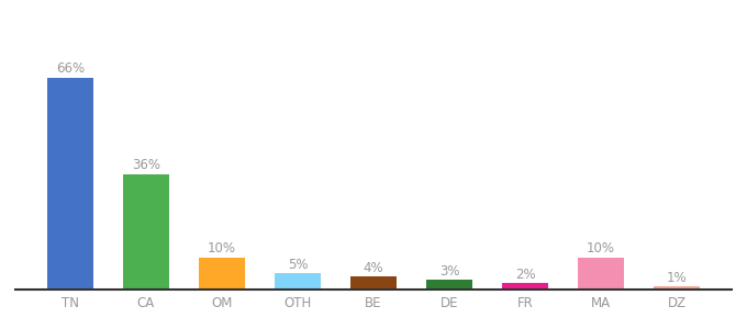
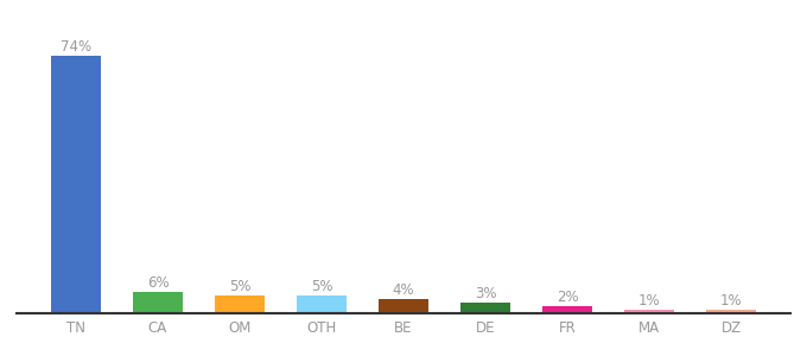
TN: 66% -> 74%
CA: 36% -> 6%
OM: 10% -> 5%
MA: 10% -> 1%
